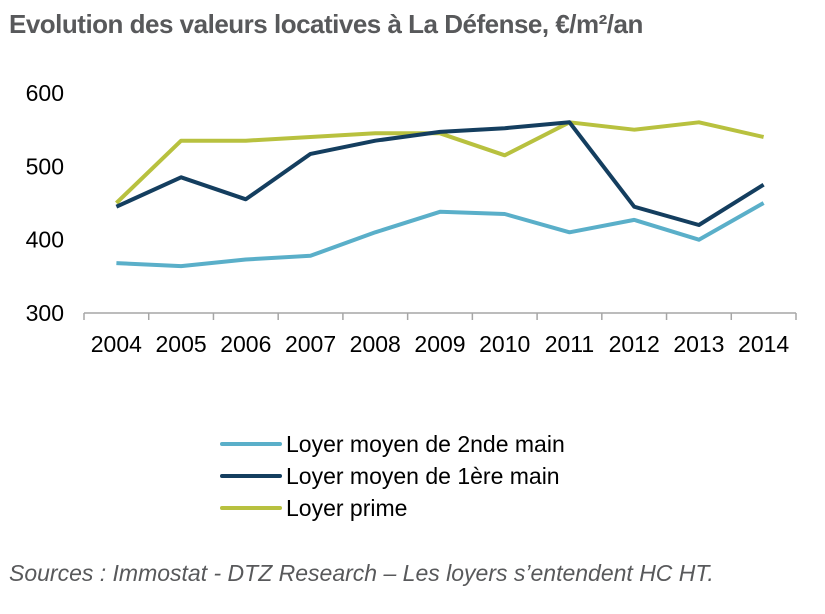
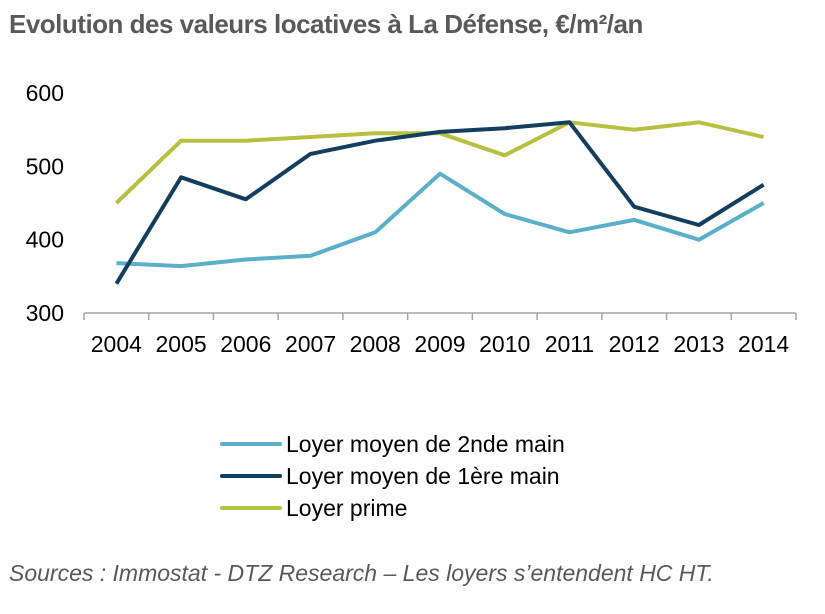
Loyer moyen de 1ère main/2004: 440 -> 340
Loyer moyen de 2nde main/2009: 440 -> 490
